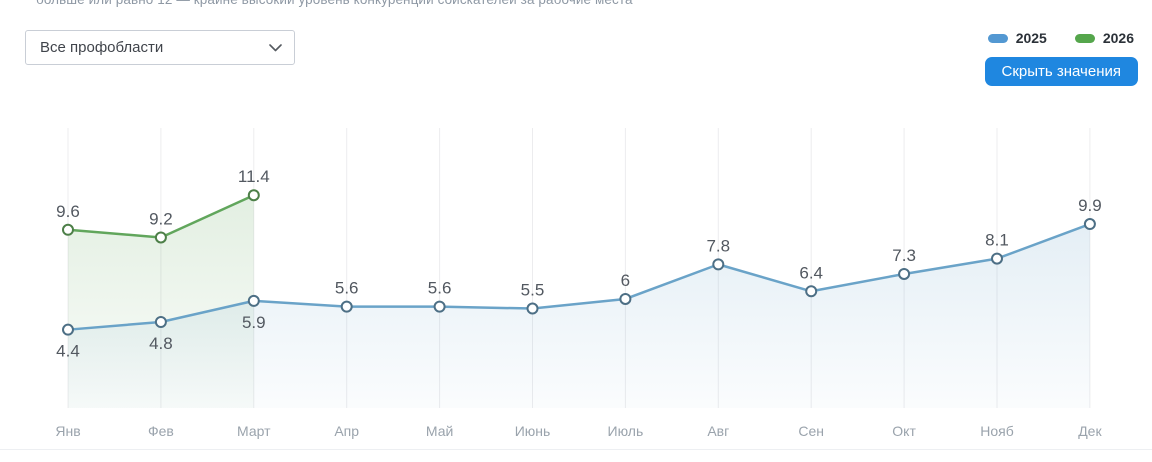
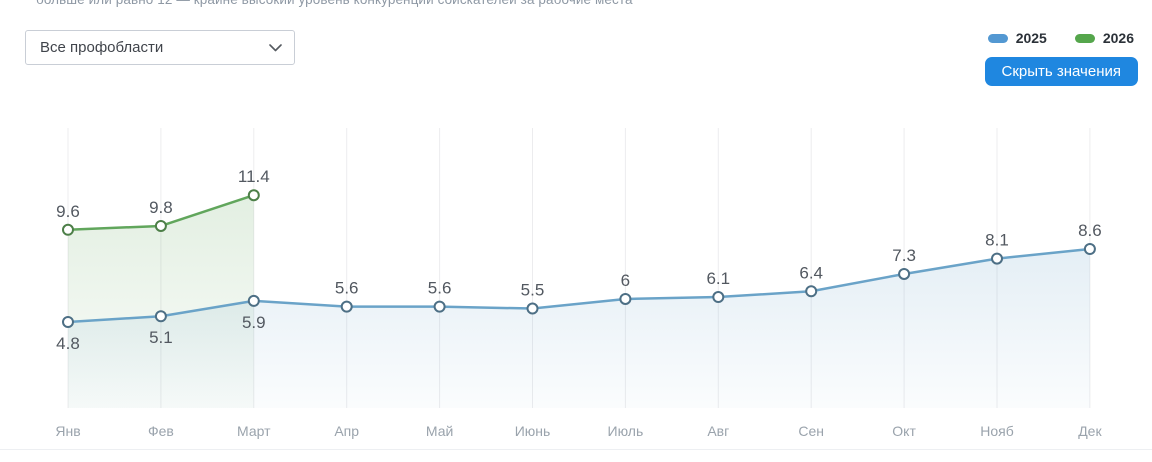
2025/Янв: 4.4 -> 4.8
2025/Фев: 4.8 -> 5.1
2026/Фев: 9.2 -> 9.8
2025/Авг: 7.8 -> 6.1
2025/Дек: 9.9 -> 8.6
